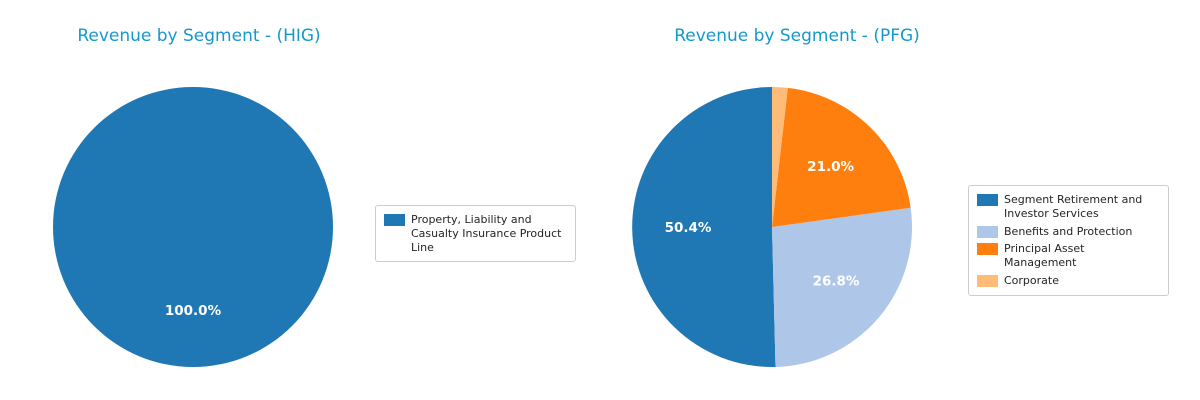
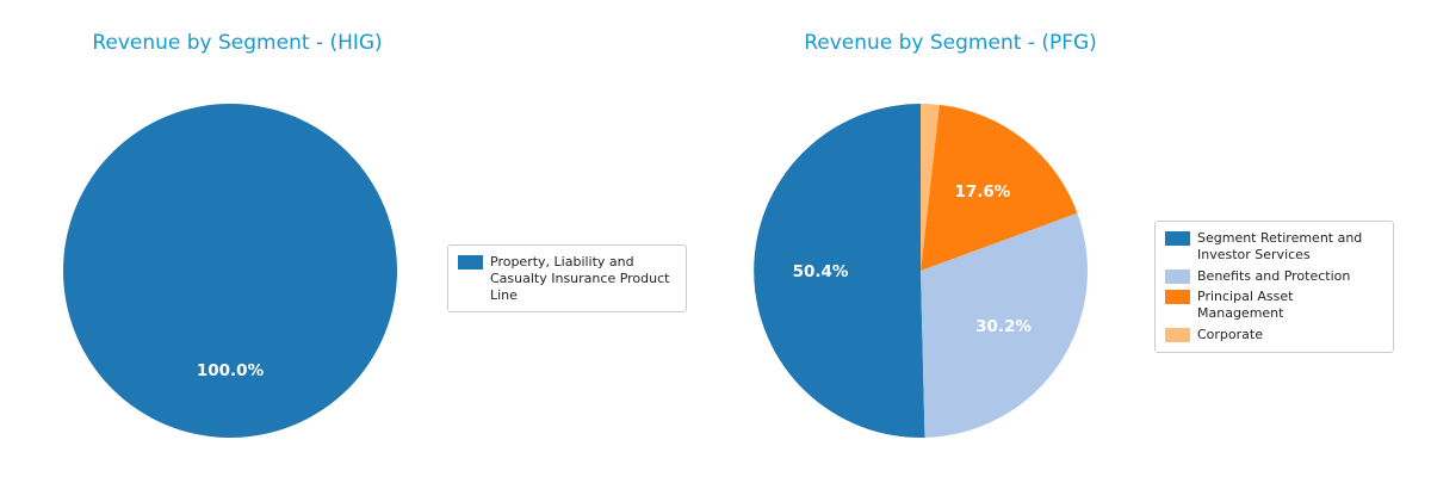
Revenue by Segment - (PFG)/Benefits and Protection: 26.8% -> 30.2%
Revenue by Segment - (PFG)/Principal Asset Management: 21.0% -> 17.6%
